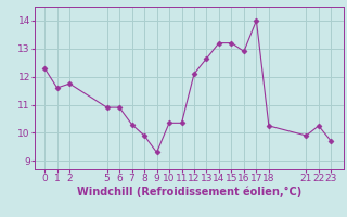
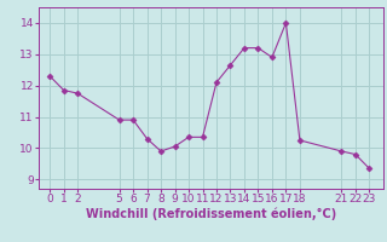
1: 11.60 -> 11.85
9: 9.30 -> 10.05
22: 10.25 -> 9.80
23: 9.70 -> 9.35
